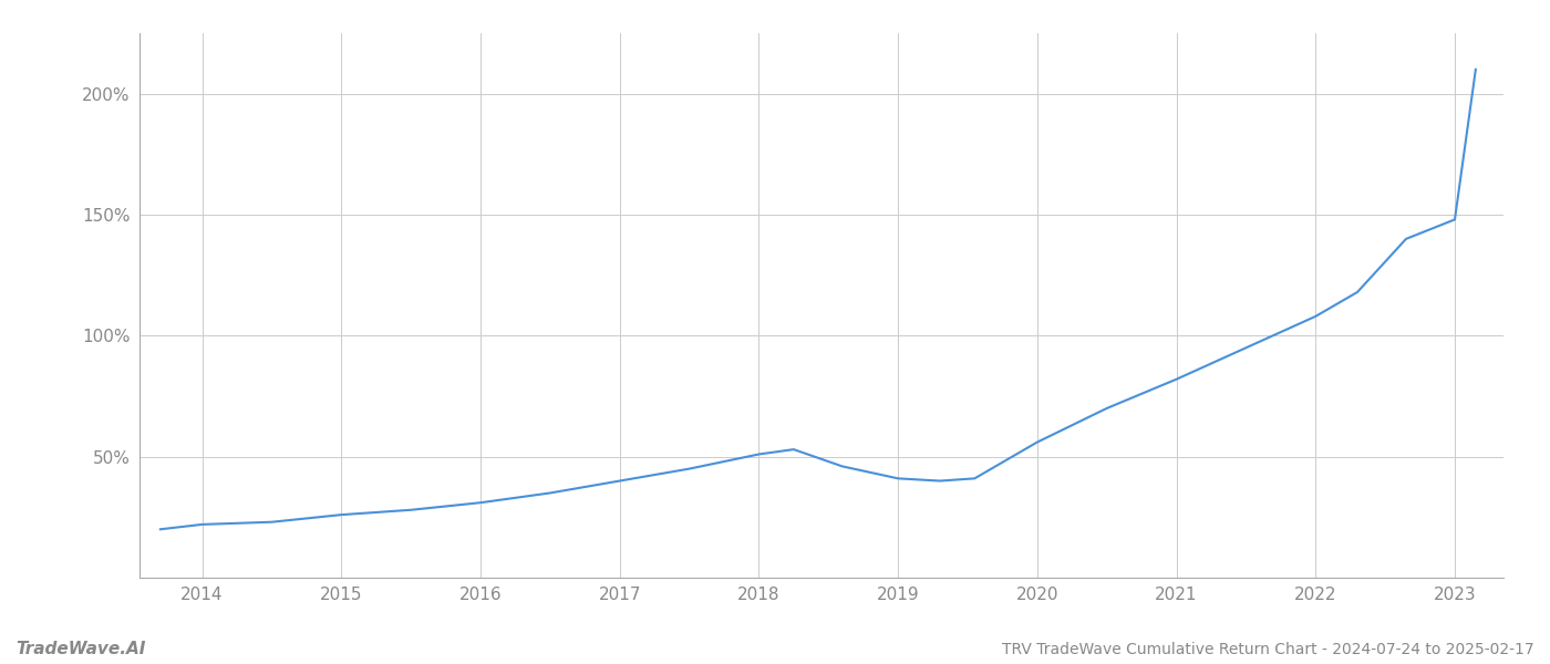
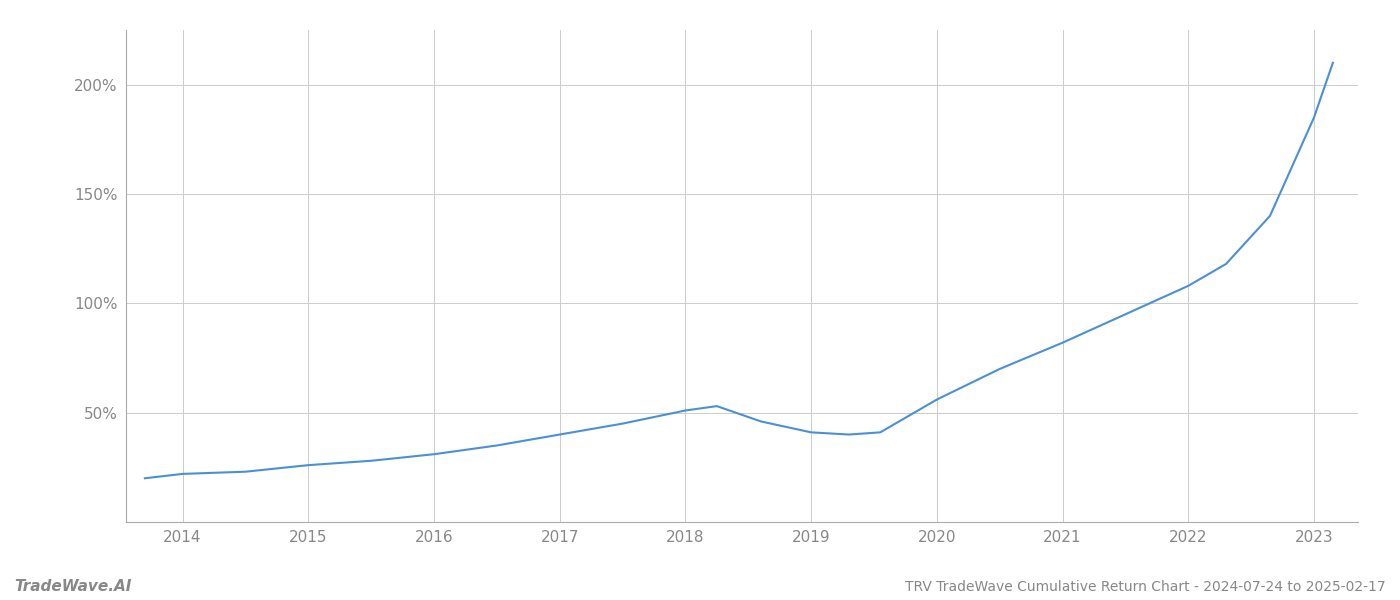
2023: 148% -> 185%
